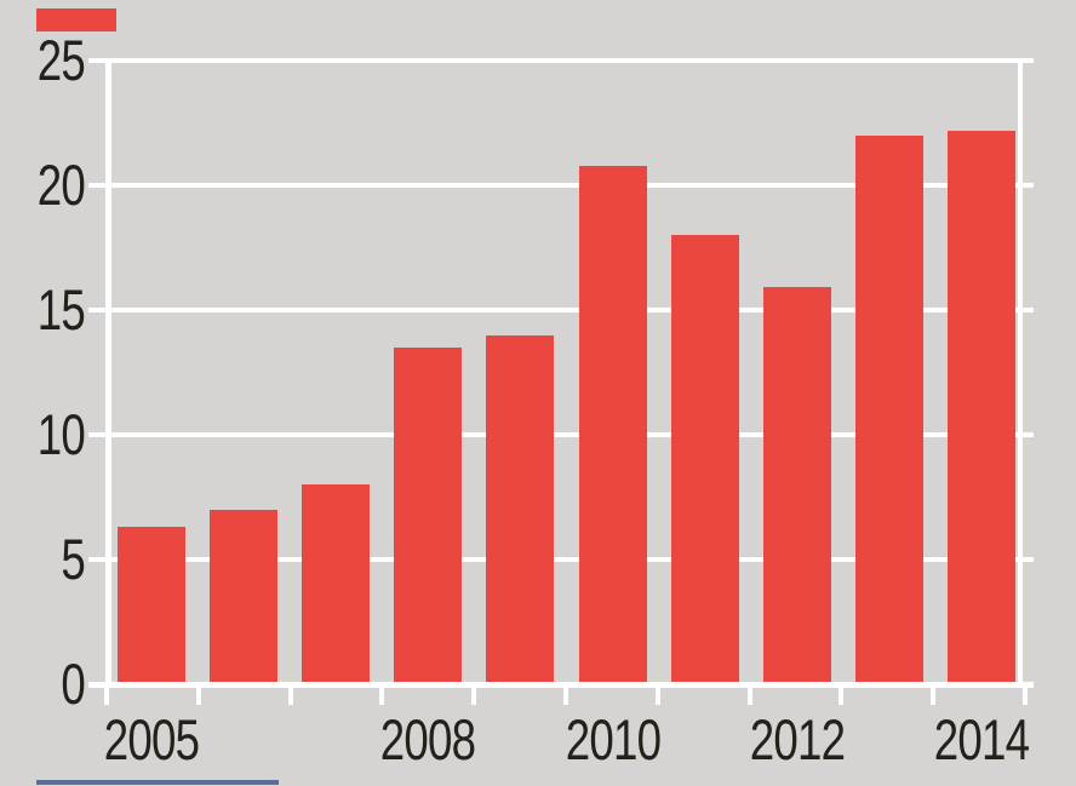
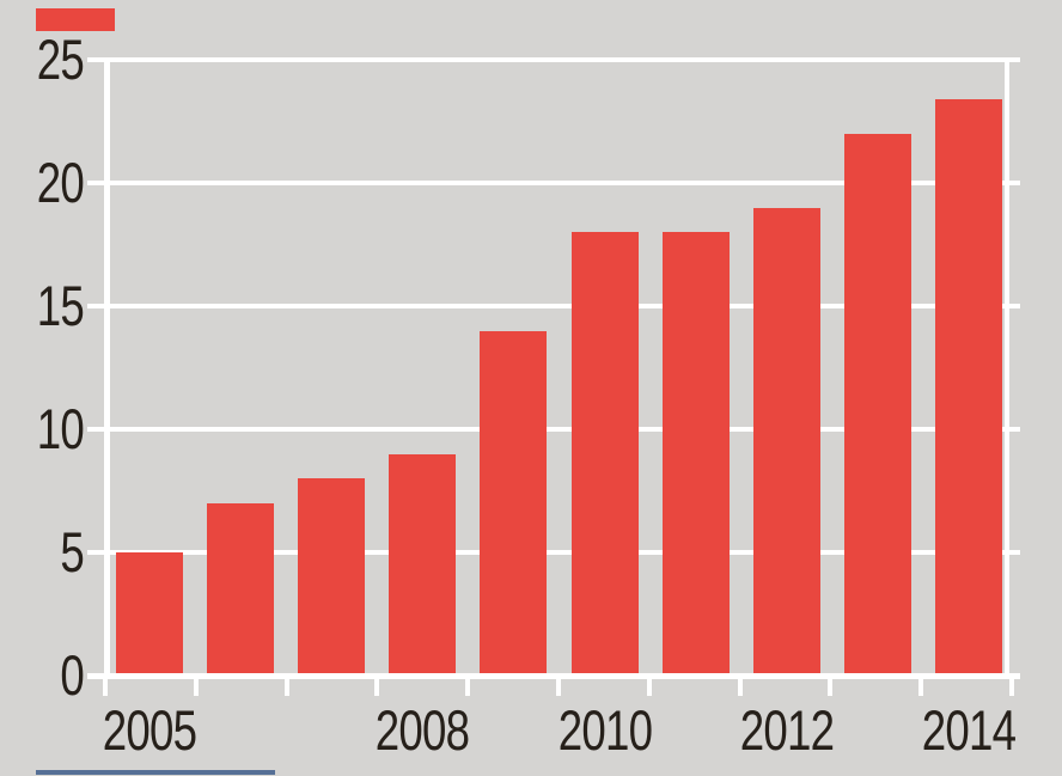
2005: 6.3 -> 5.0
2008: 13.5 -> 9.0
2010: 20.8 -> 18.0
2012: 15.9 -> 19.0
2014: 22.2 -> 23.4
